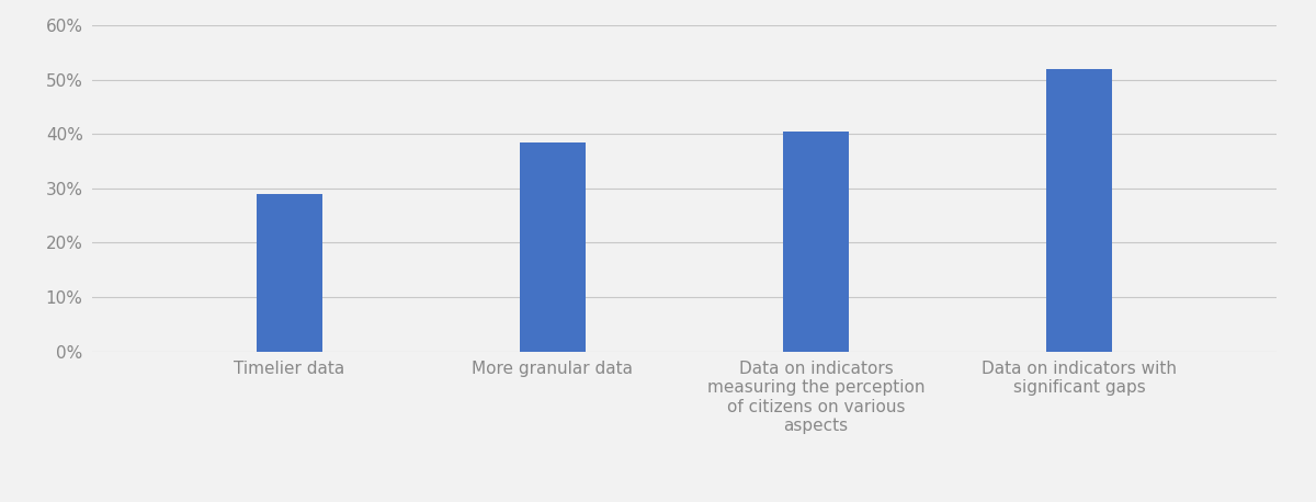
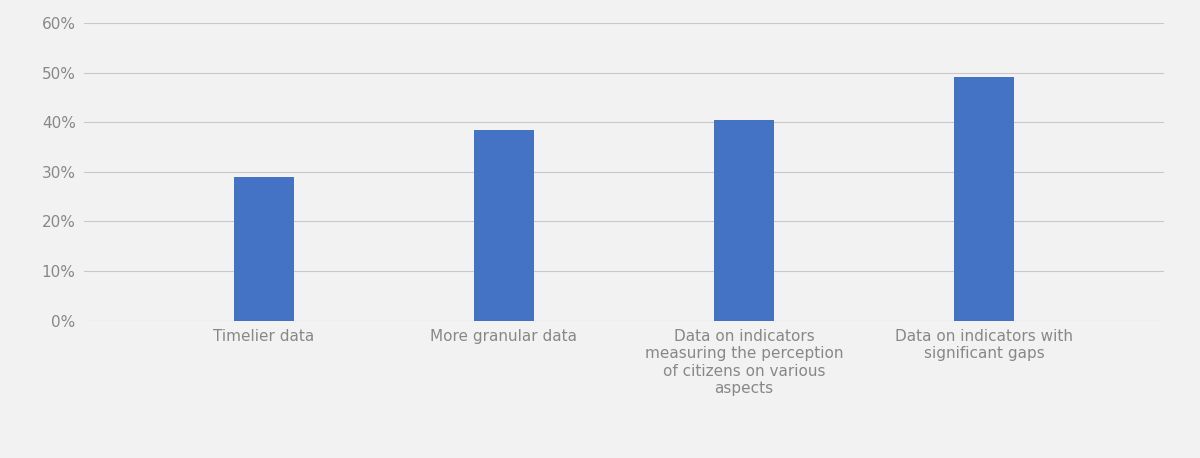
Data on indicators with significant gaps: 52.0% -> 49.0%
